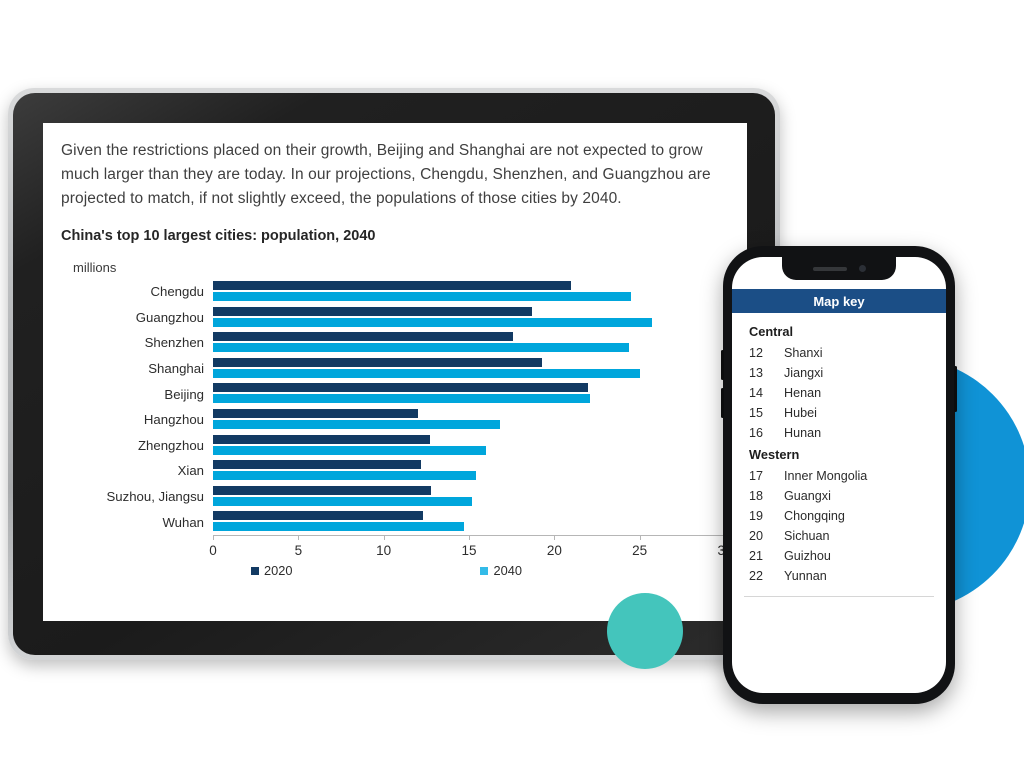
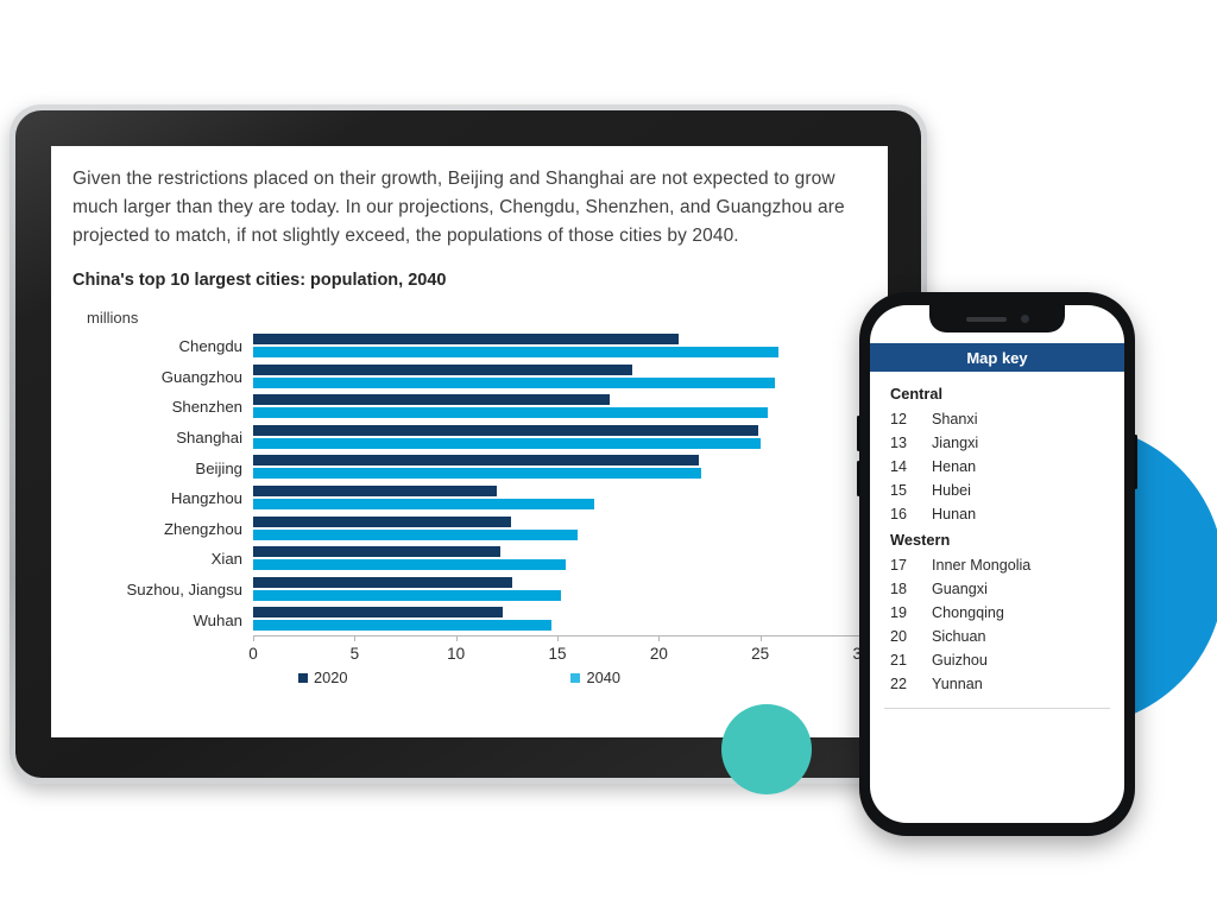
2040/Chengdu: 24.5 -> 25.9
2040/Shenzhen: 24.4 -> 25.4
2020/Shanghai: 19.3 -> 24.9
